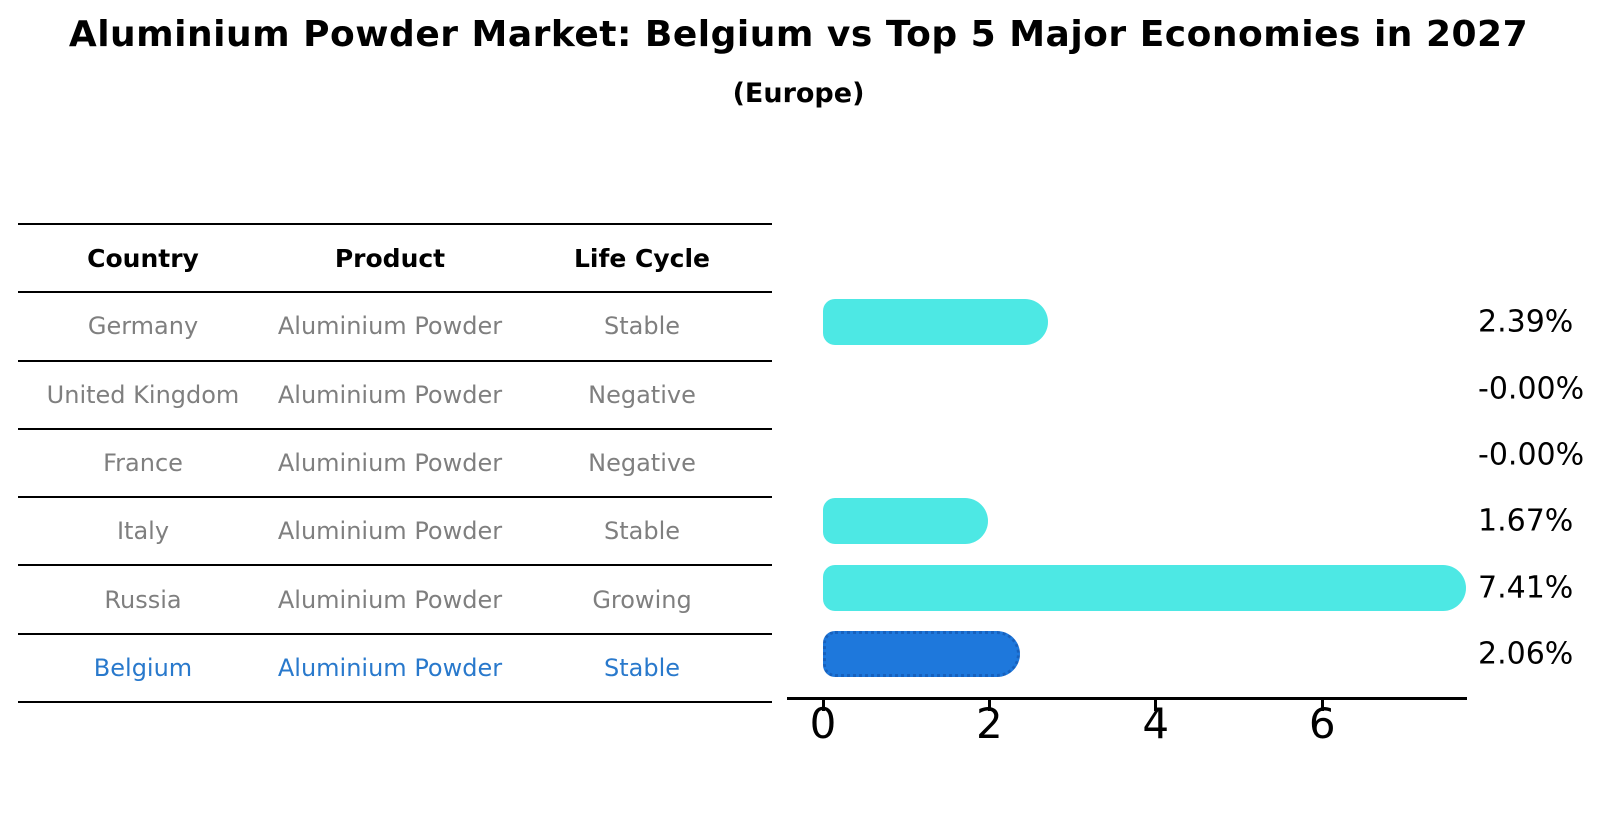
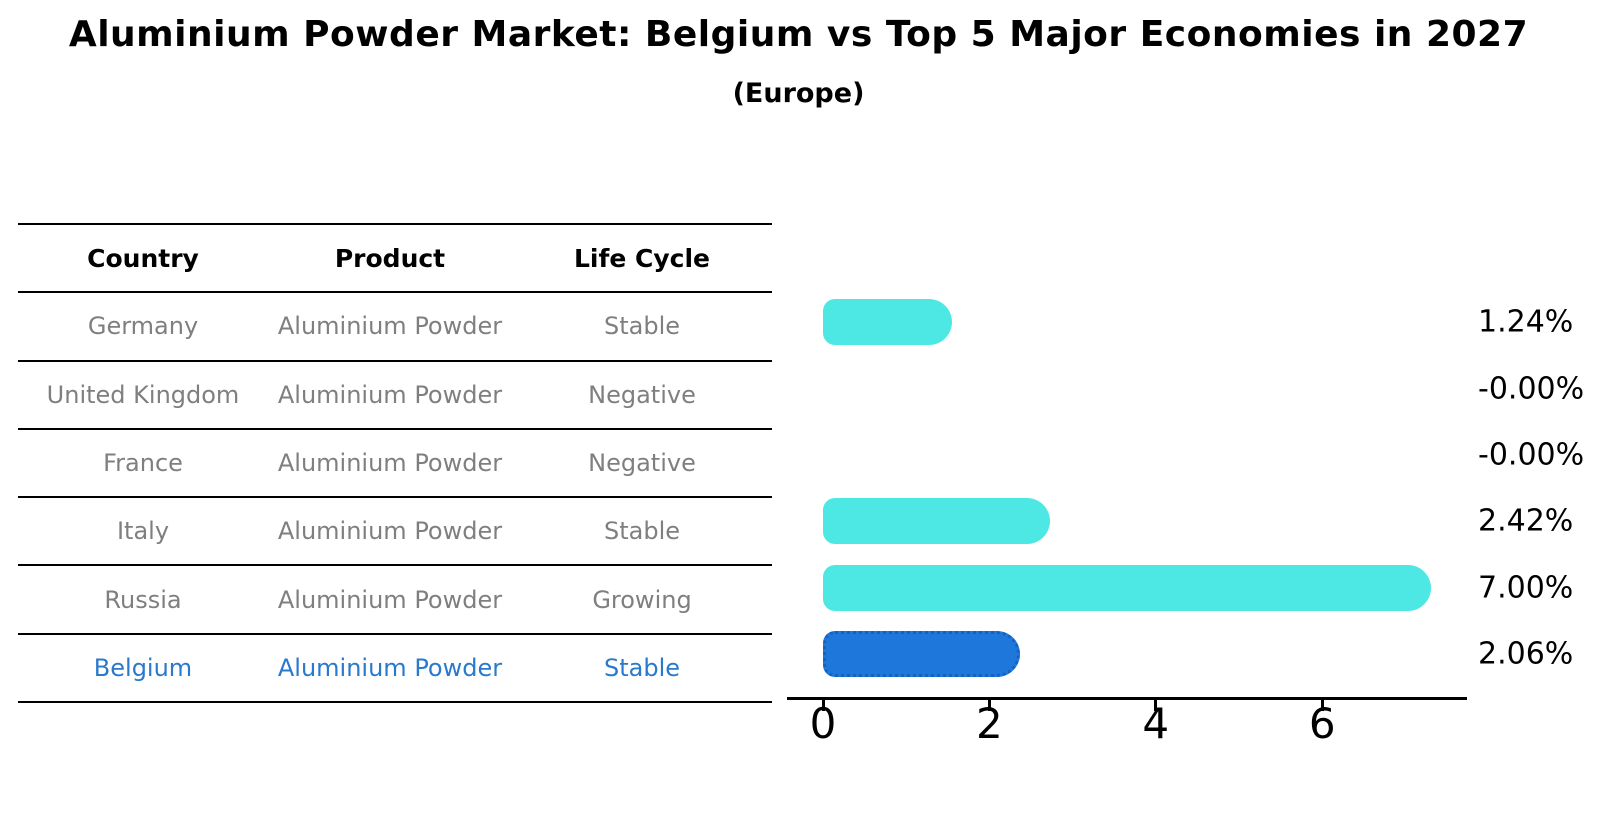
Germany: 2.39% -> 1.24%
Italy: 1.67% -> 2.42%
Russia: 7.41% -> 7.00%
